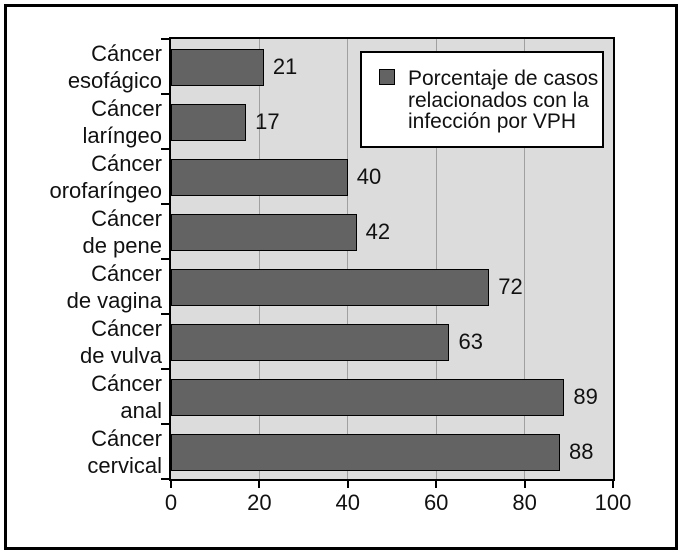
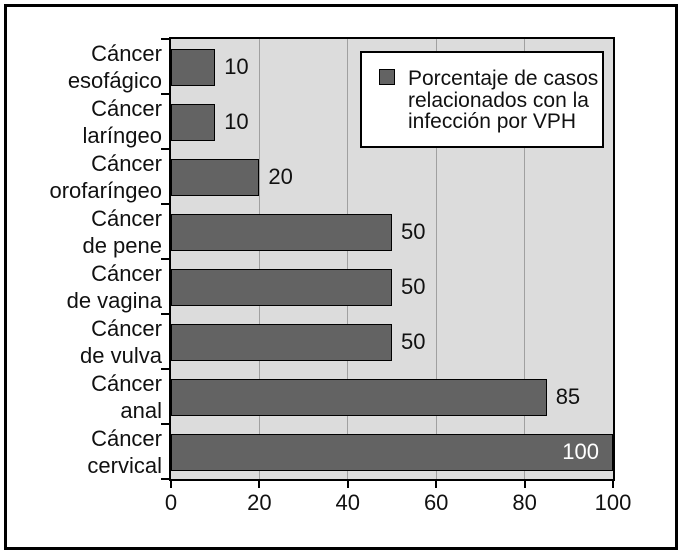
Cáncer esofágico: 21 -> 10
Cáncer laríngeo: 17 -> 10
Cáncer orofaríngeo: 40 -> 20
Cáncer de pene: 42 -> 50
Cáncer de vagina: 72 -> 50
Cáncer de vulva: 63 -> 50
Cáncer anal: 89 -> 85
Cáncer cervical: 88 -> 100
